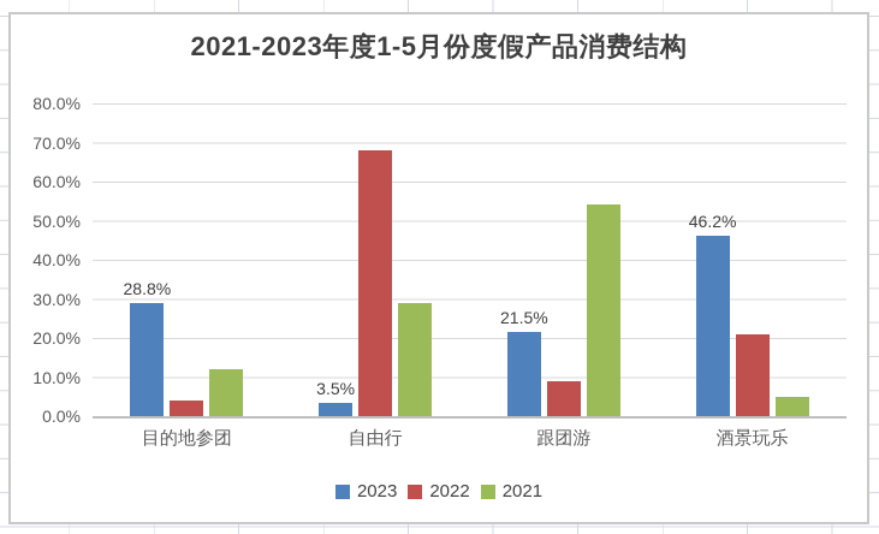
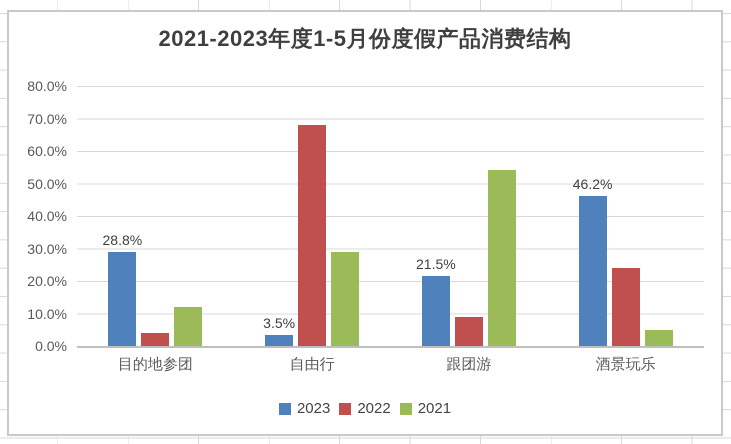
2022/酒景玩乐: 21% -> 24%
